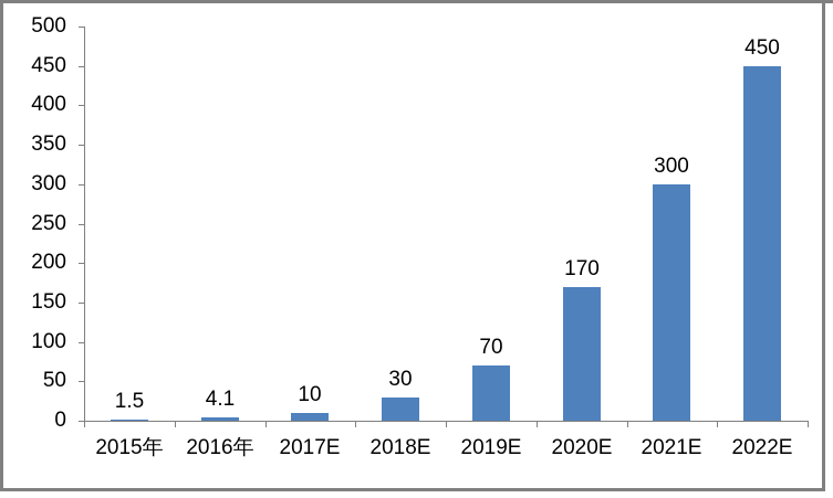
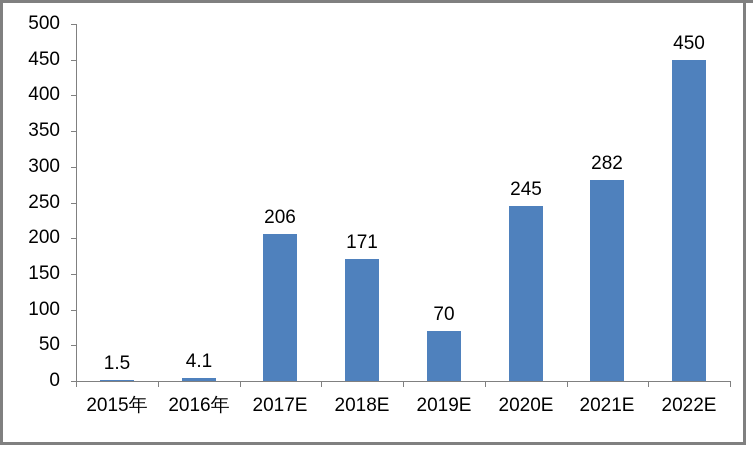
2017E: 10 -> 206
2018E: 30 -> 171
2020E: 170 -> 245
2021E: 300 -> 282
